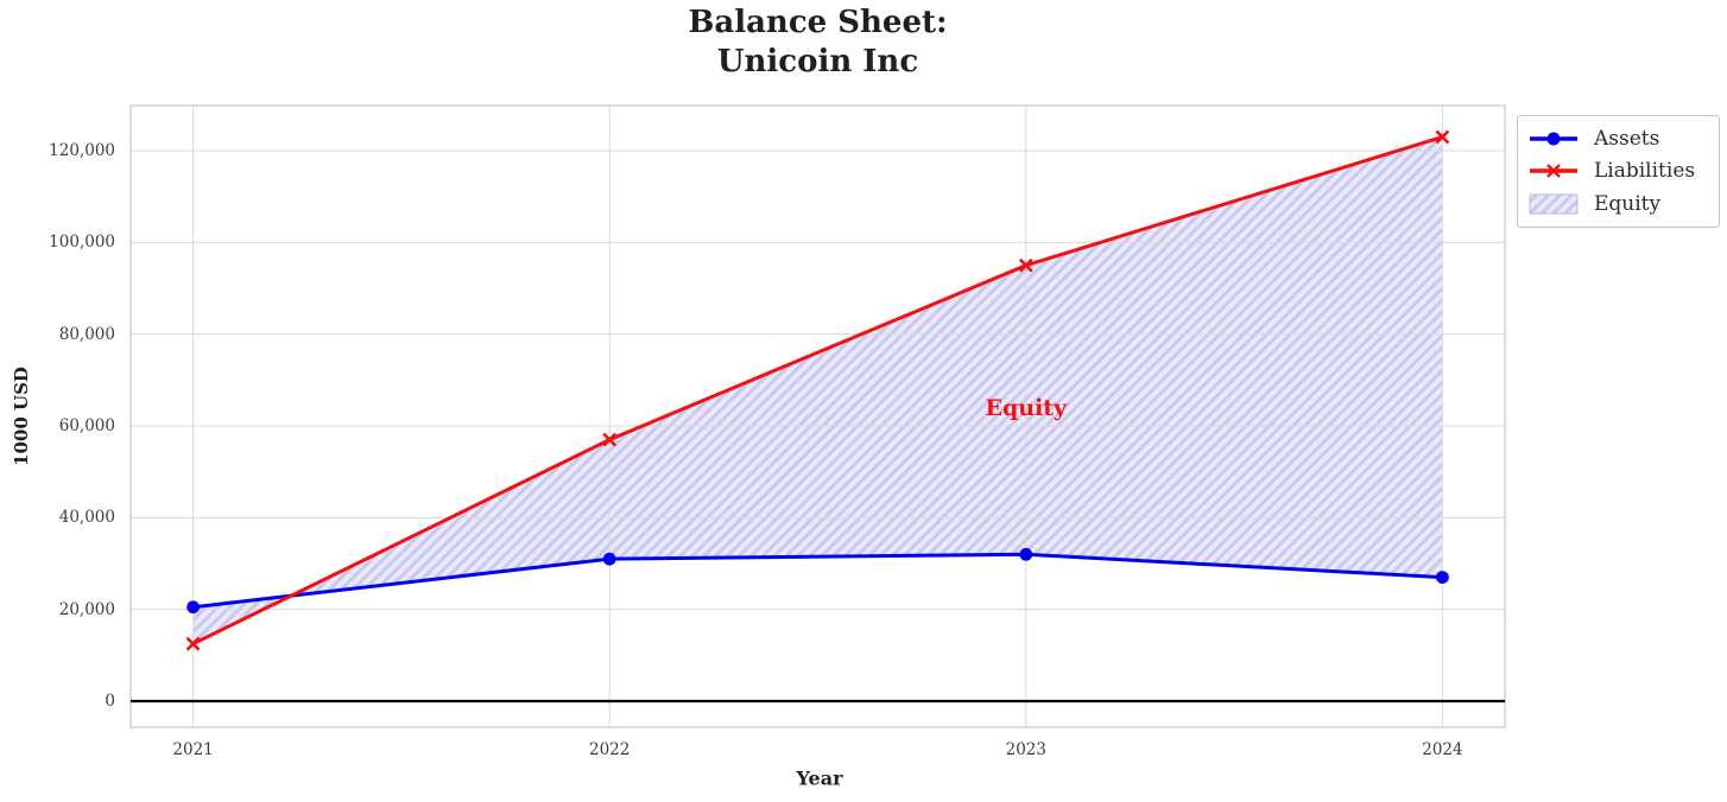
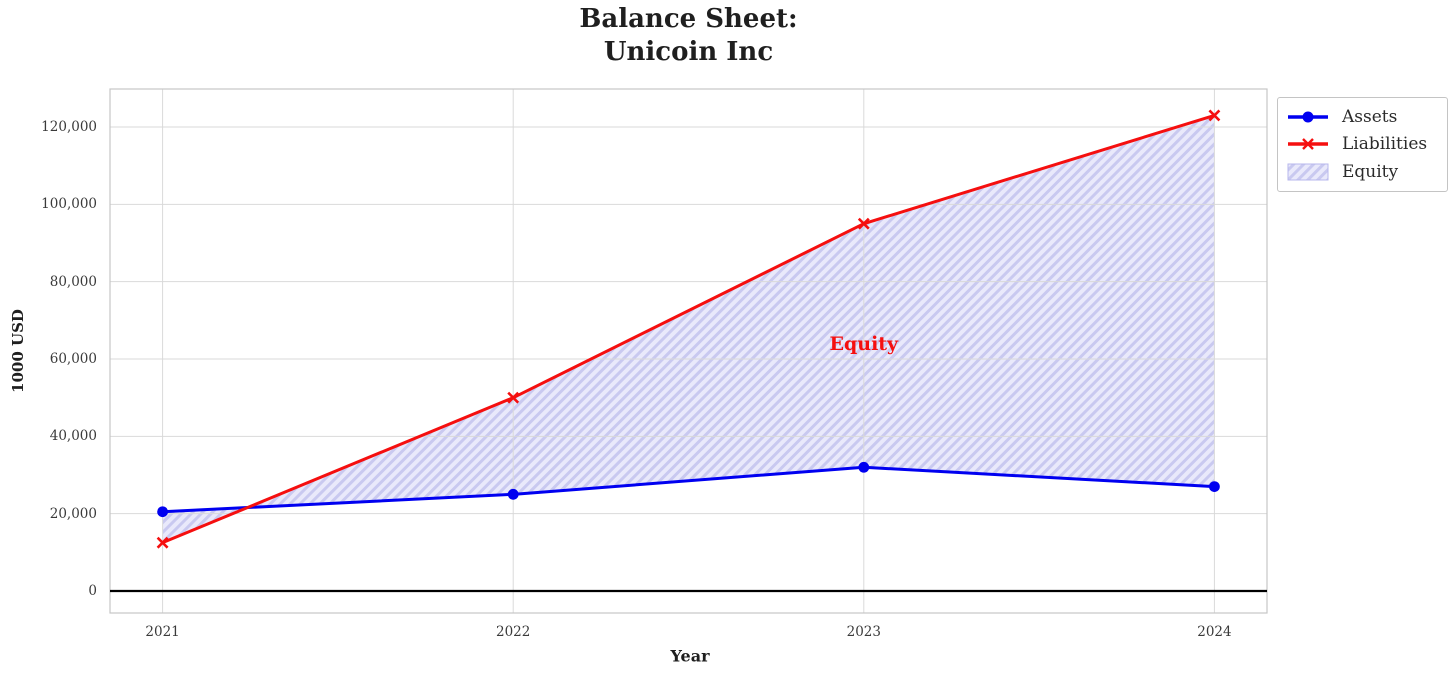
Assets/2022: 31000 -> 25000
Liabilities/2022: 57000 -> 50000
